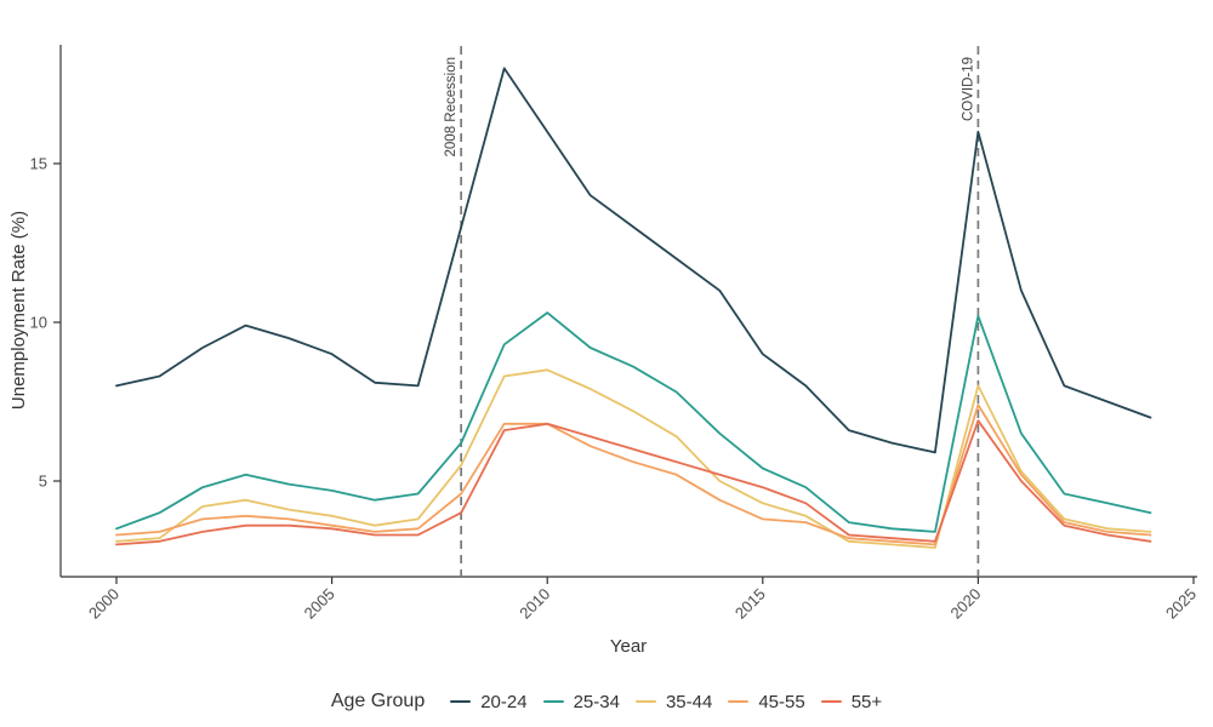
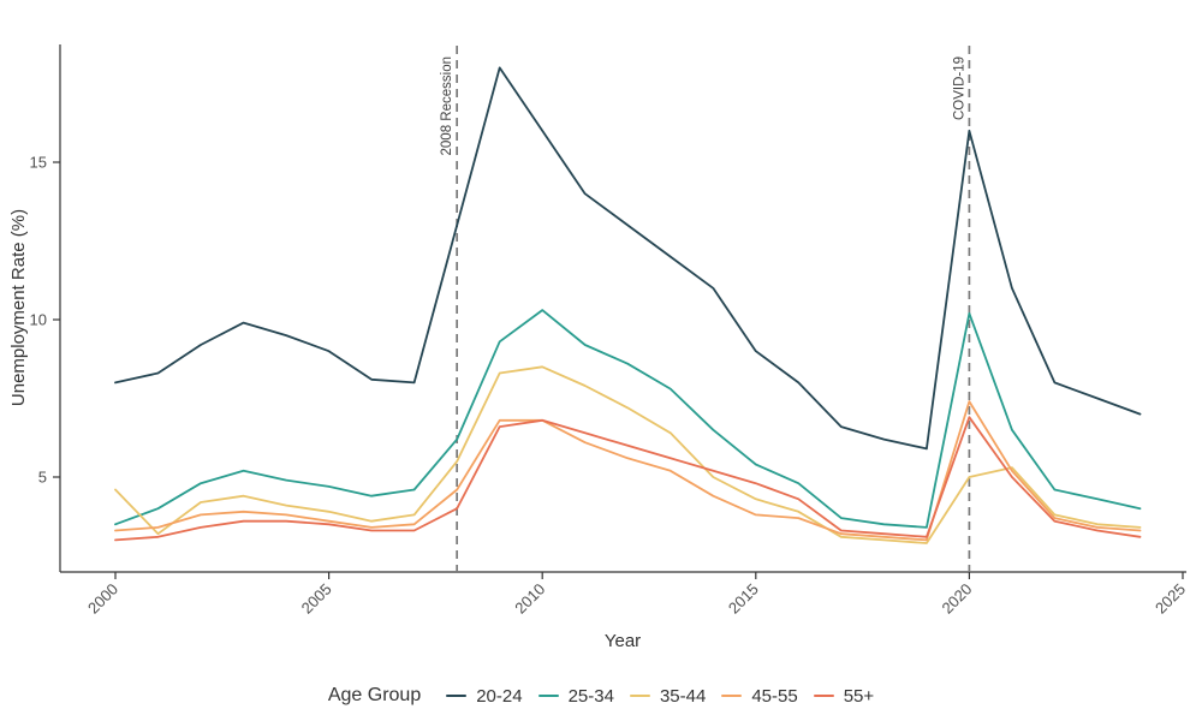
35-44/2000: 3.1 -> 4.6
35-44/2020: 8.0 -> 5.0
